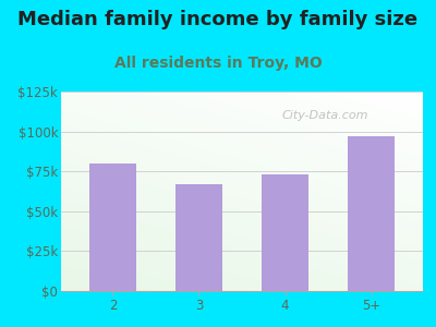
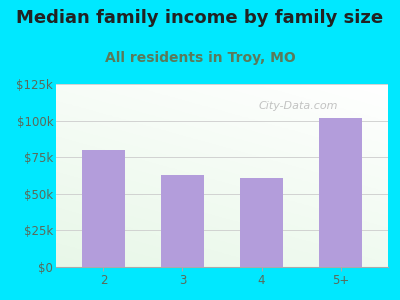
3: $67k -> $63k
4: $73k -> $61k
5+: $97k -> $102k
